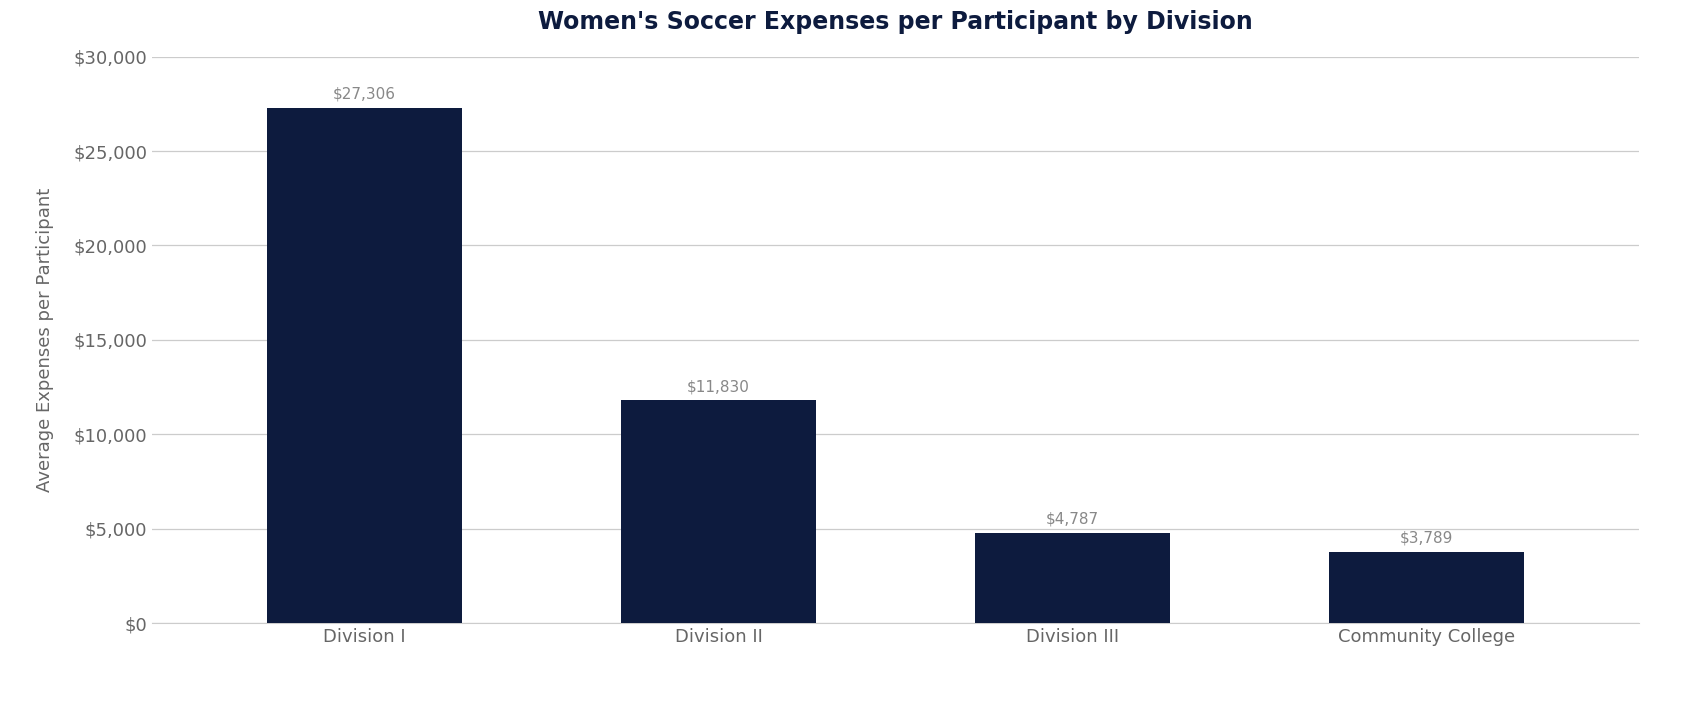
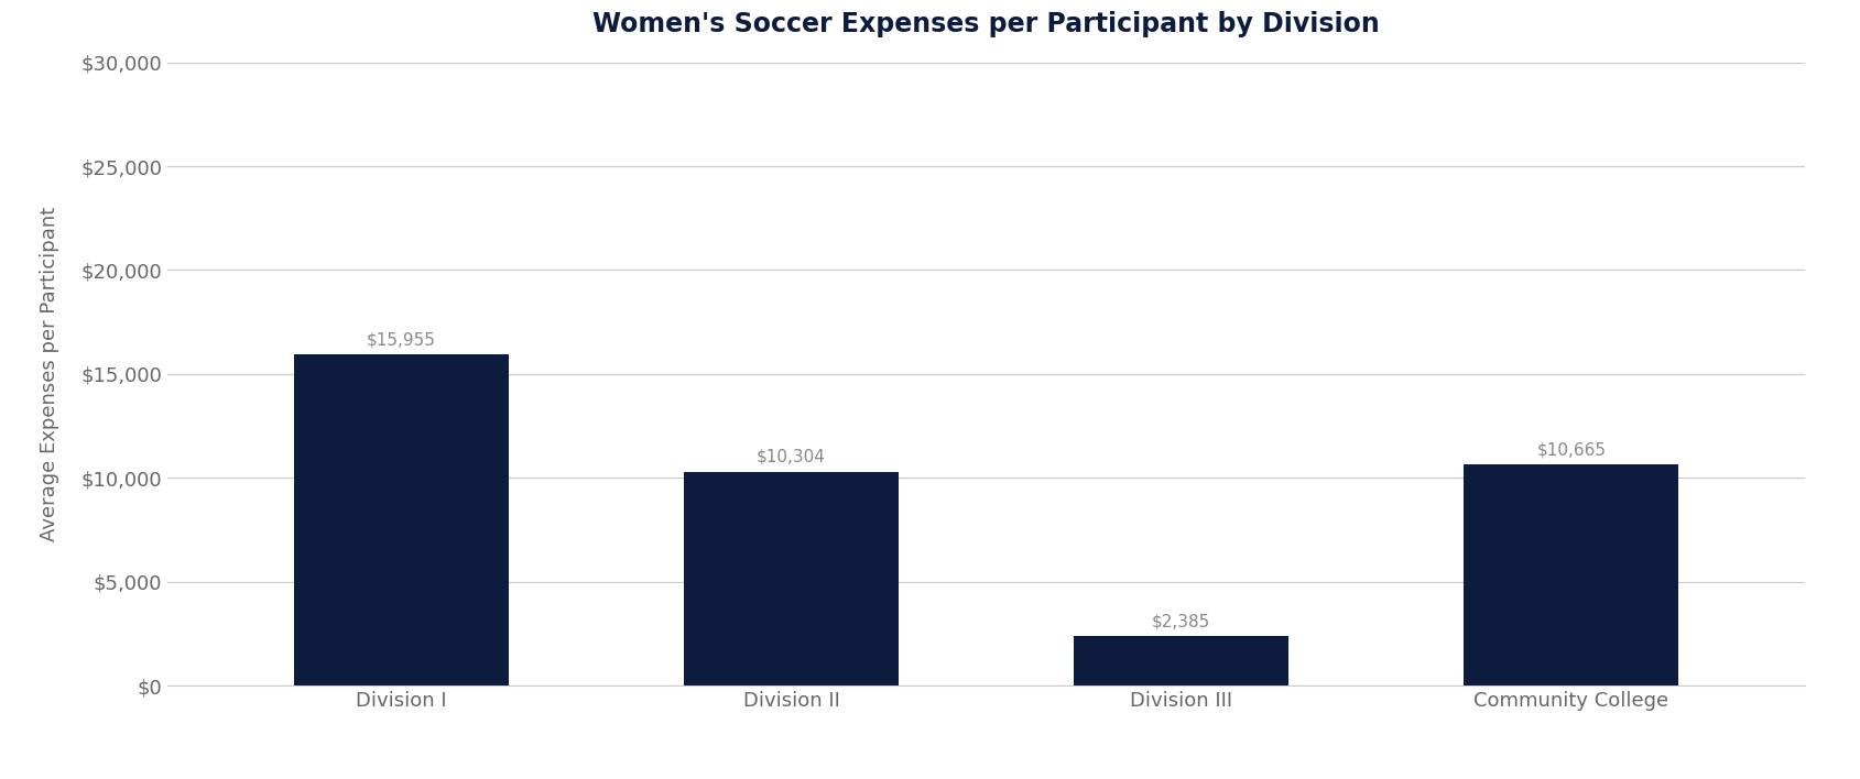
Division I: $27,306 -> $15,955
Division II: $11,830 -> $10,304
Division III: $4,787 -> $2,385
Community College: $3,789 -> $10,665
